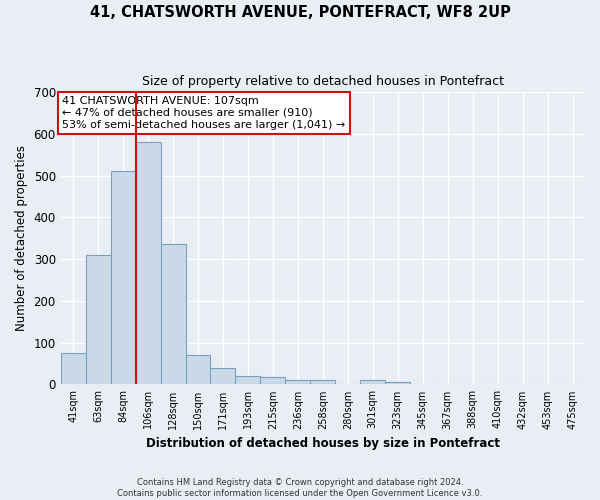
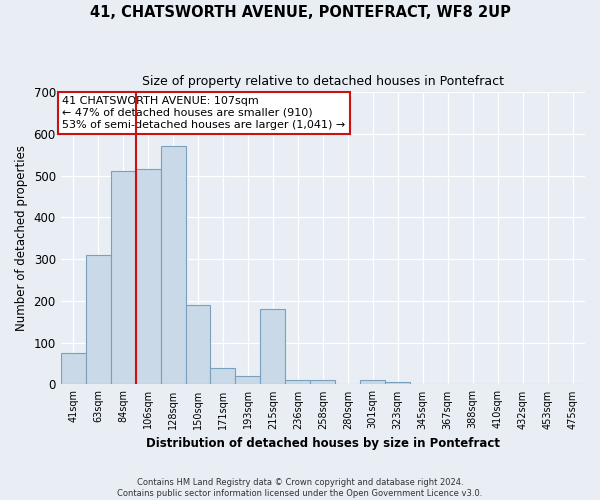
106sqm: 580 -> 515
128sqm: 335 -> 570
150sqm: 70 -> 190
215sqm: 18 -> 180
